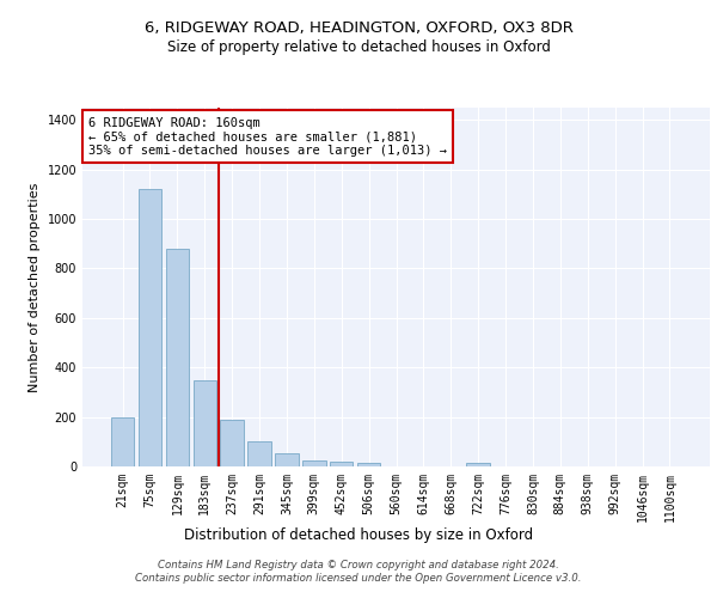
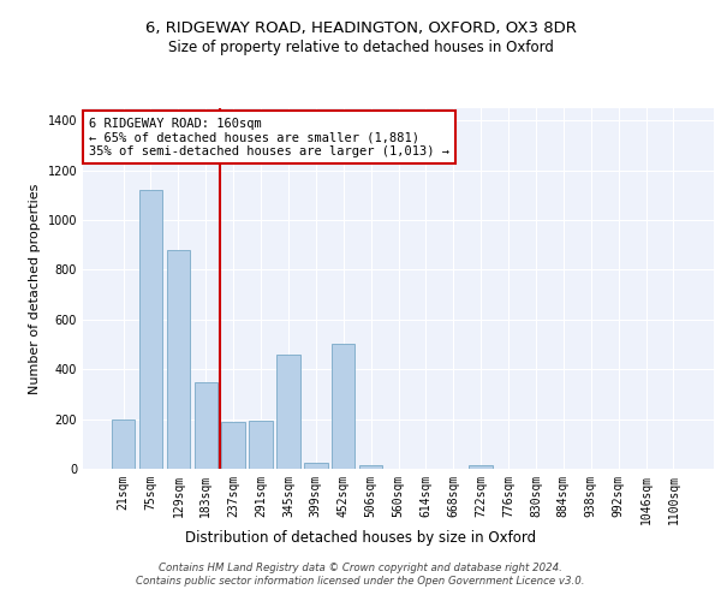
291sqm: 102 -> 195
345sqm: 55 -> 460
452sqm: 20 -> 505
